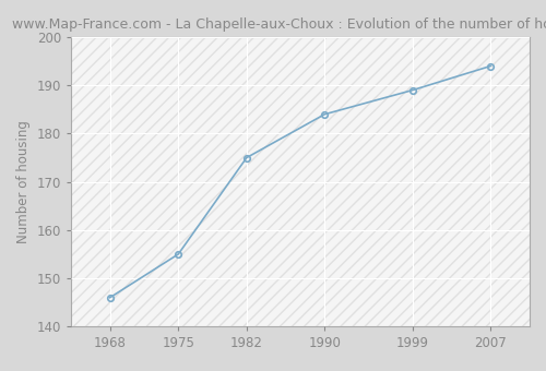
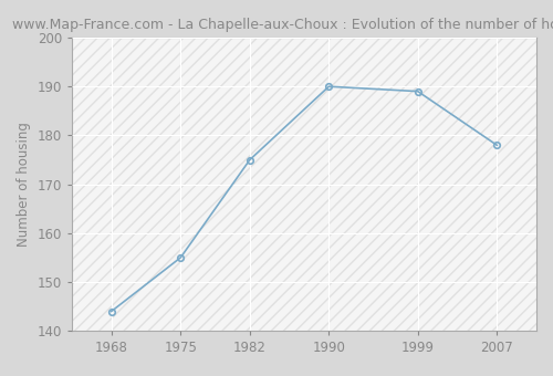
1968: 146 -> 144
1990: 184 -> 190
2007: 194 -> 178
